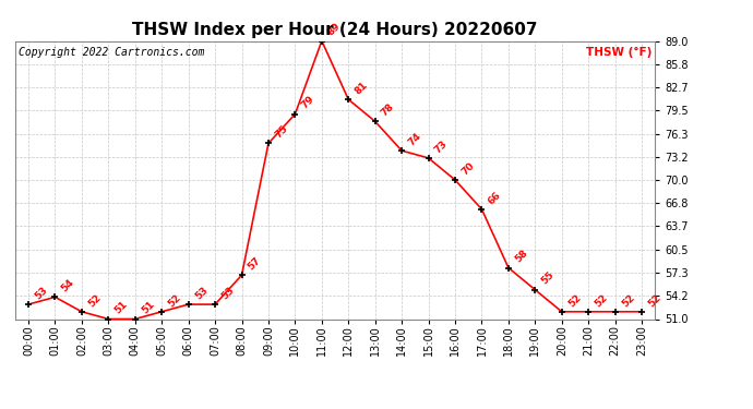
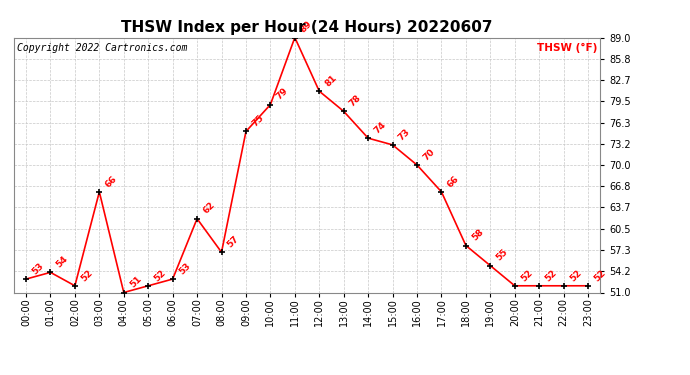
03:00: 51 -> 66
07:00: 53 -> 62
